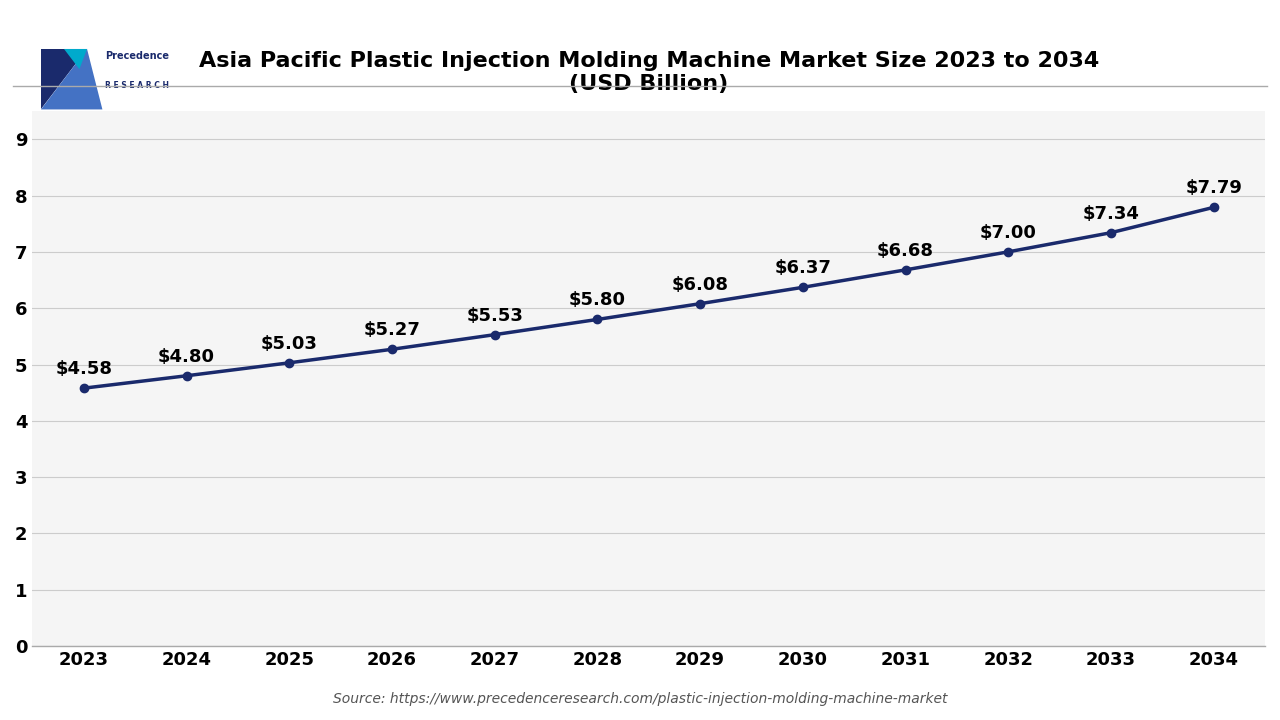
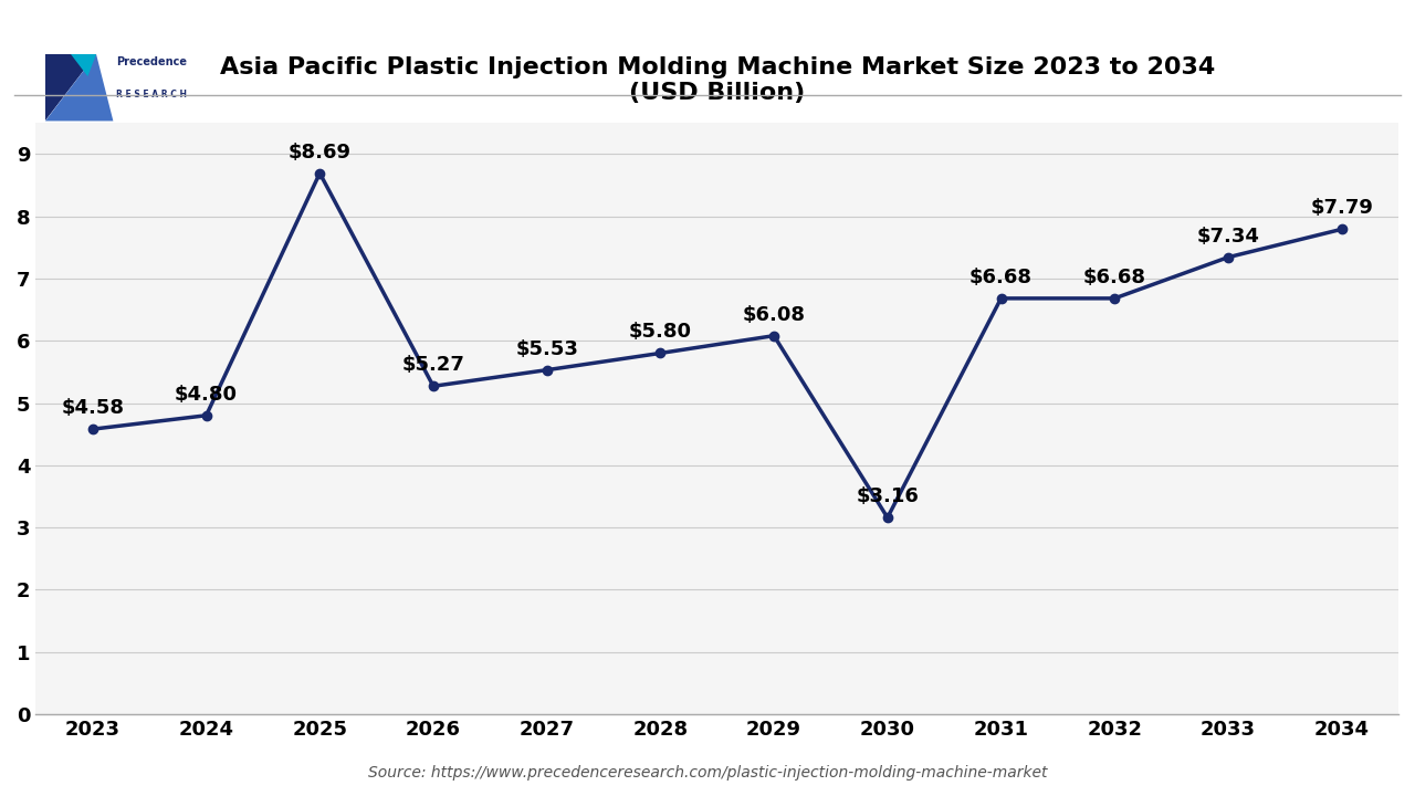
2025: $5.03 -> $8.69
2030: $6.37 -> $3.16
2032: $7.00 -> $6.68
